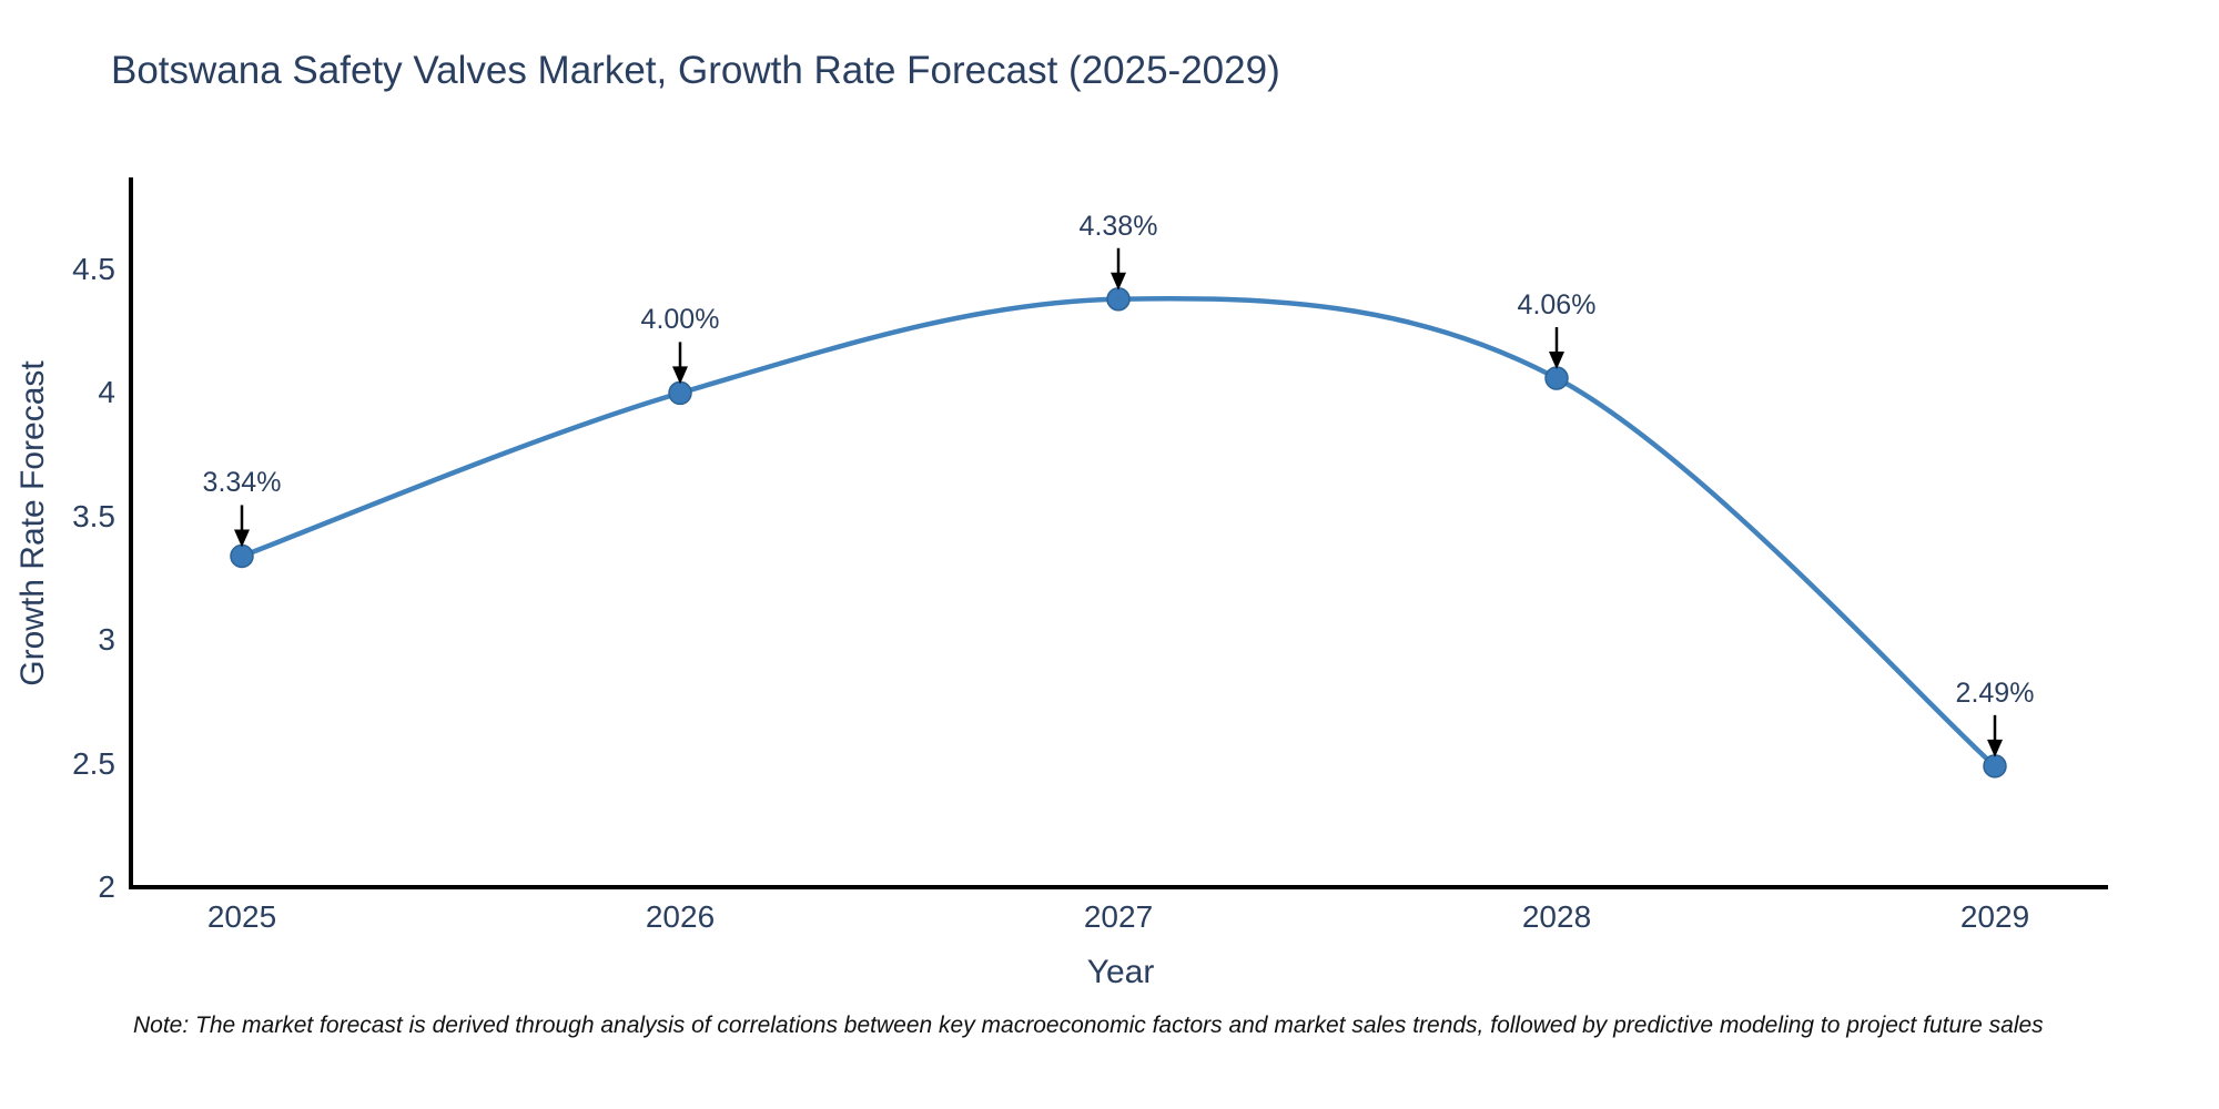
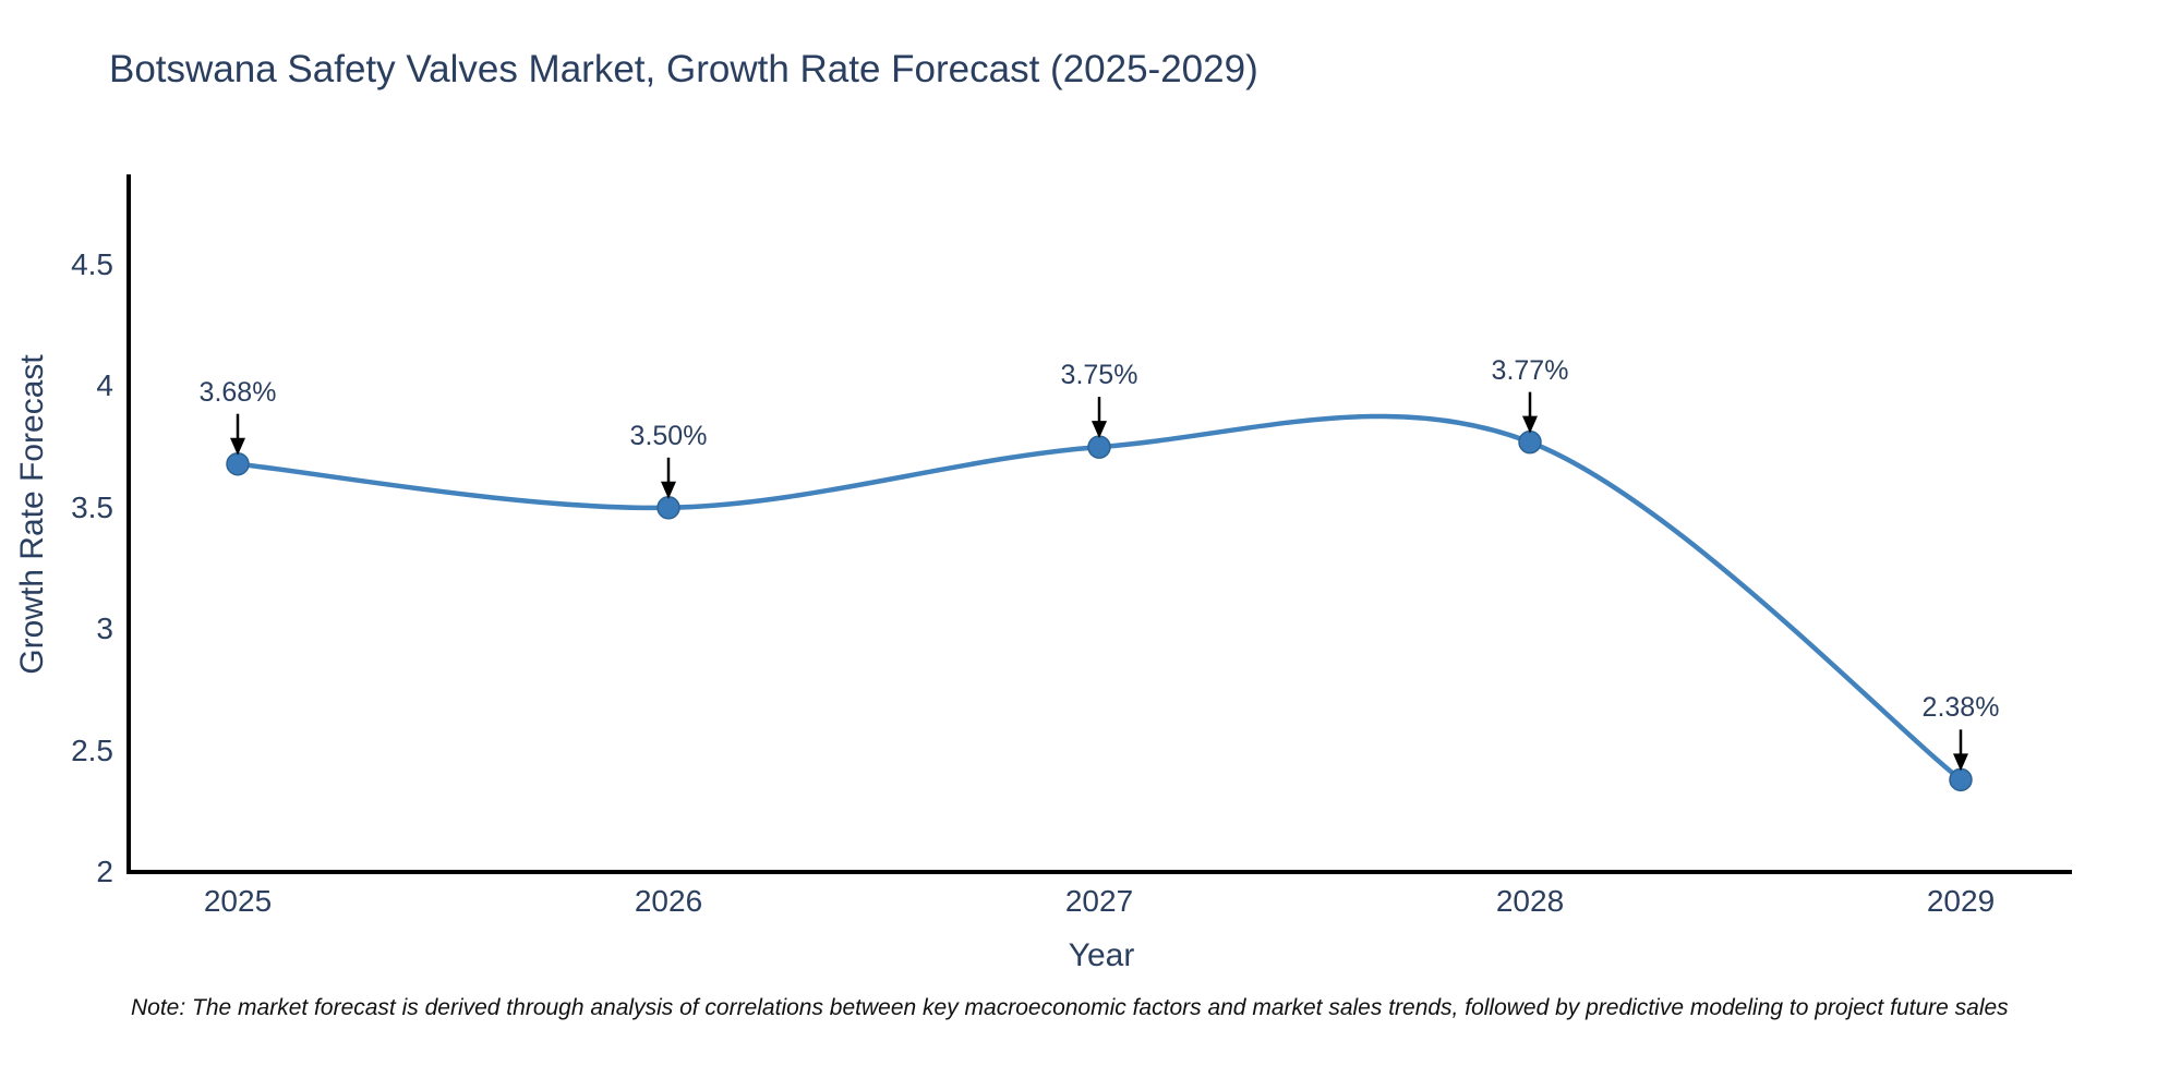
2025: 3.34% -> 3.68%
2026: 4.00% -> 3.50%
2027: 4.38% -> 3.75%
2028: 4.06% -> 3.77%
2029: 2.49% -> 2.38%
